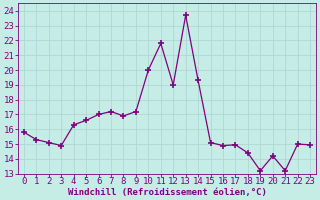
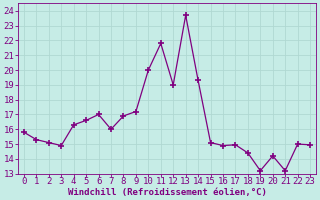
7: 17.2 -> 16.0
